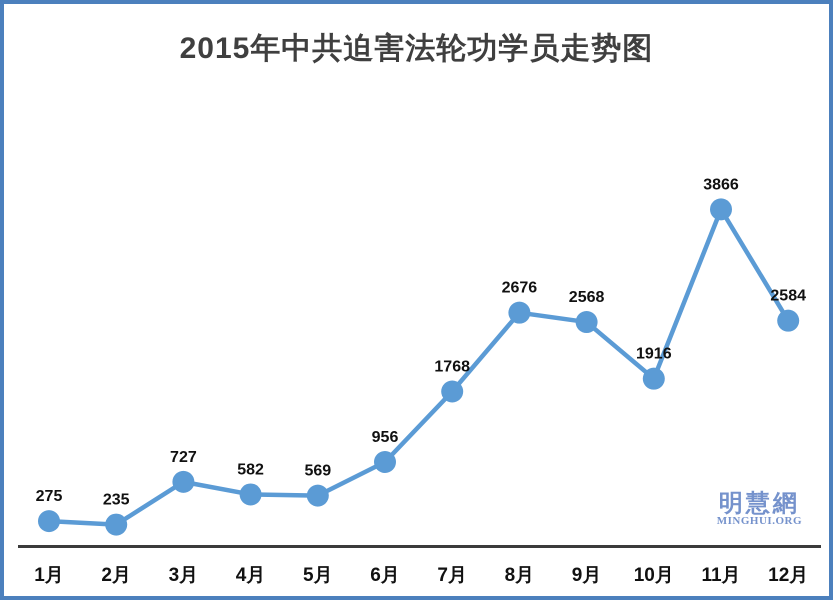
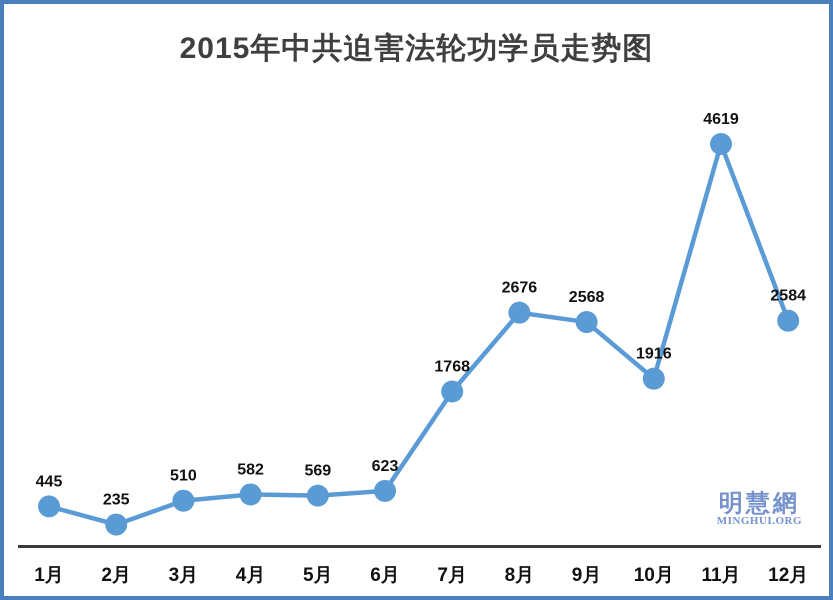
1月: 275 -> 445
3月: 727 -> 510
6月: 956 -> 623
11月: 3866 -> 4619
